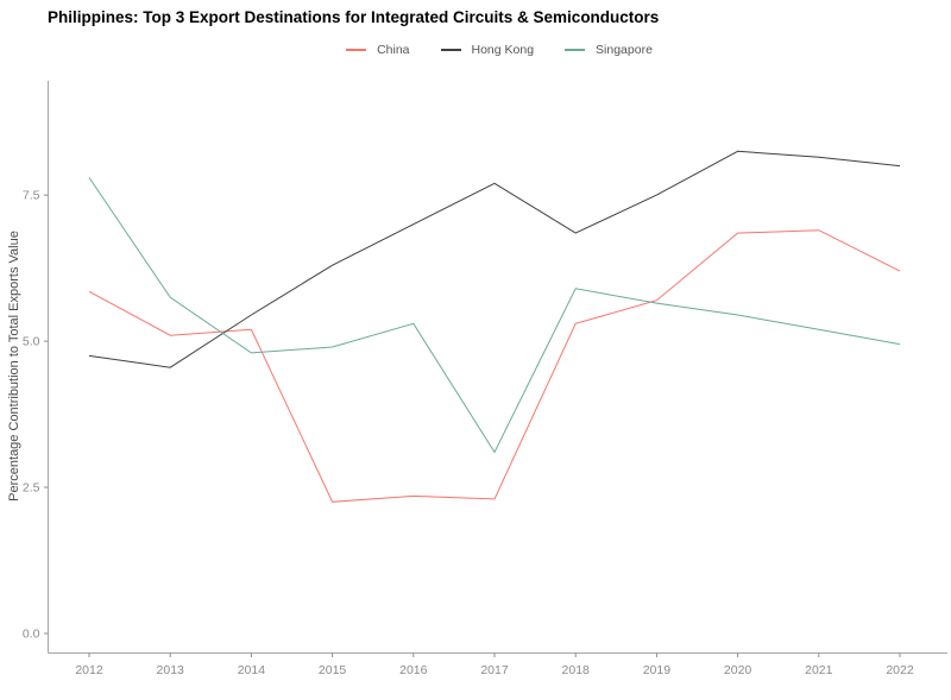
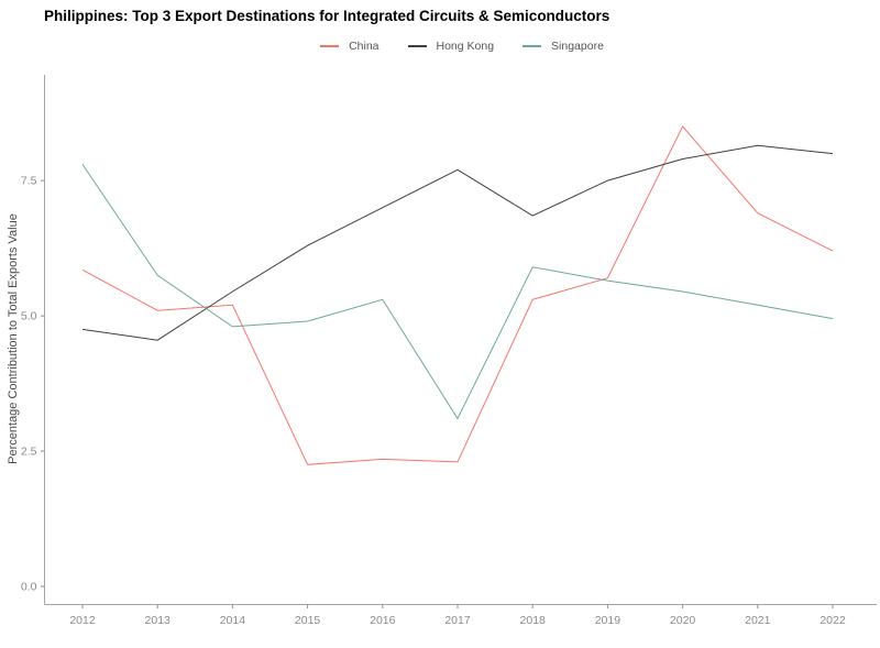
China/2020: 6.8 -> 8.5
Hong Kong/2020: 8.2 -> 7.9
